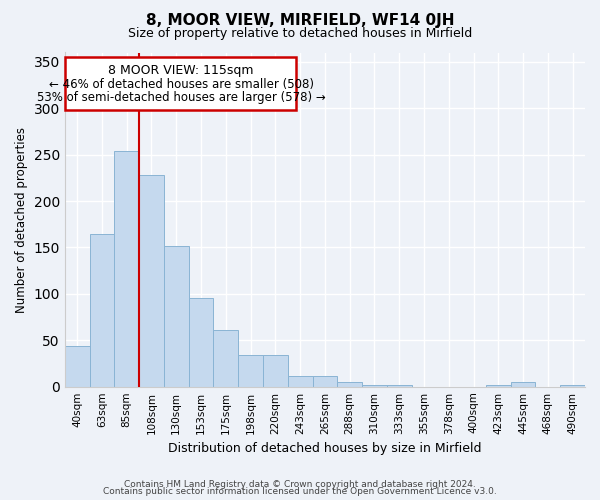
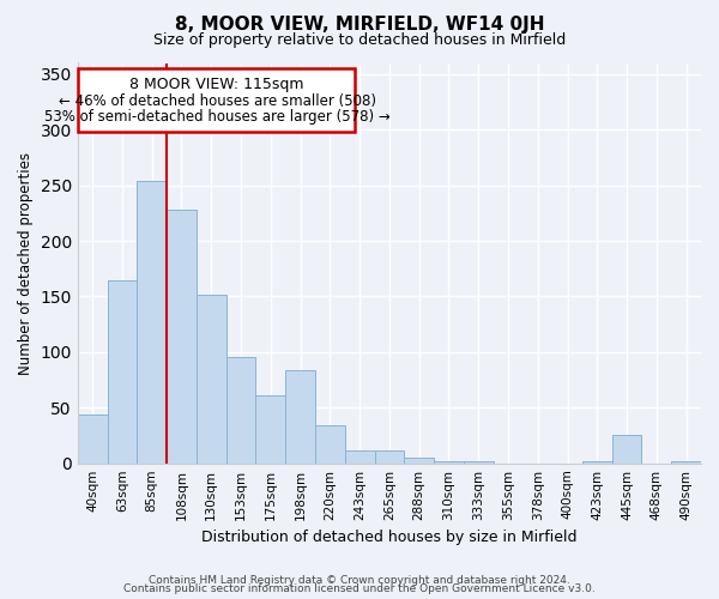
198sqm: 34 -> 84
445sqm: 5 -> 26
